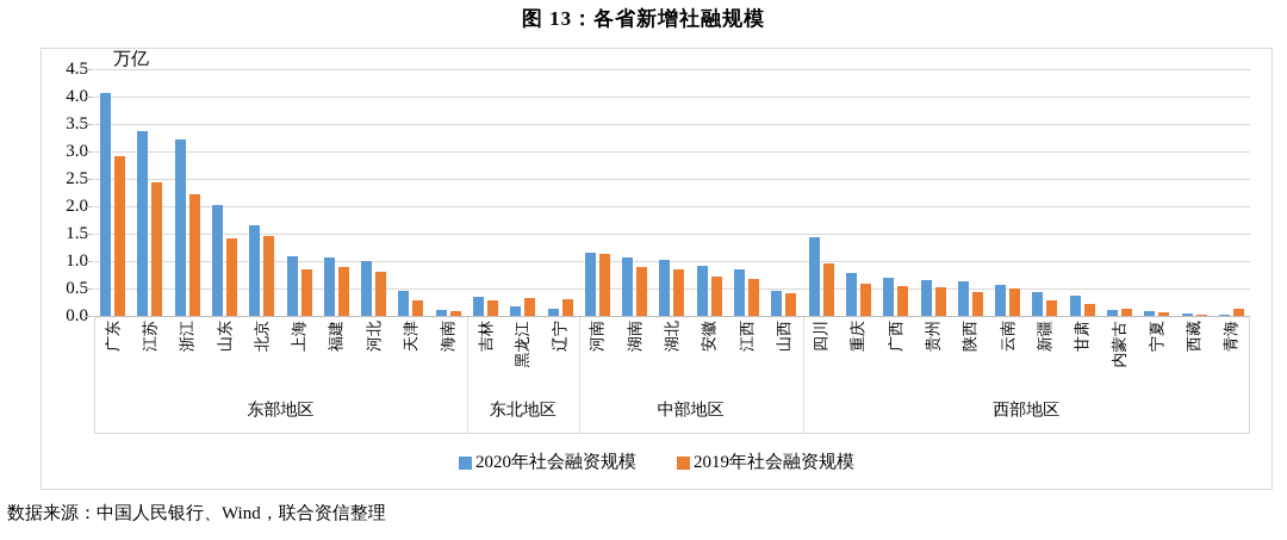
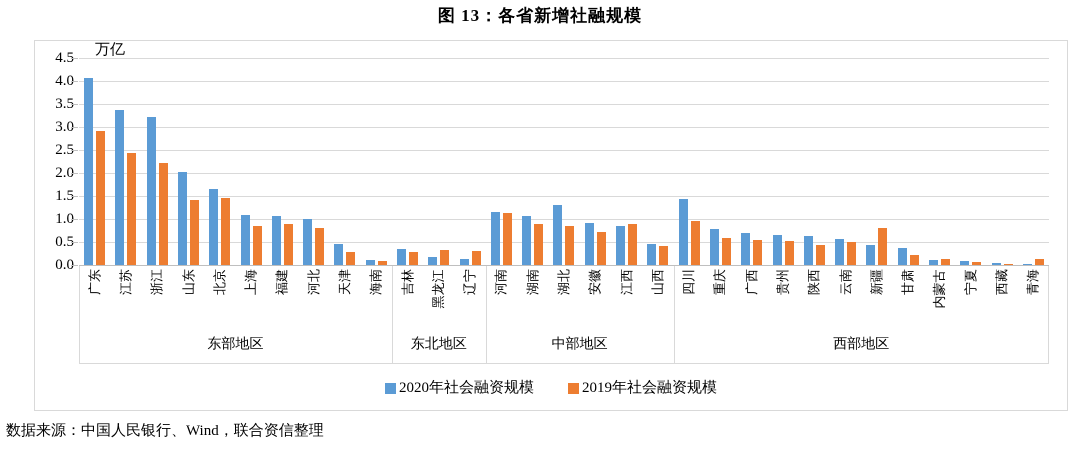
2020年社会融资规模/湖北: 1.0 -> 1.3
2019年社会融资规模/江西: 0.7 -> 0.9
2019年社会融资规模/新疆: 0.3 -> 0.8
